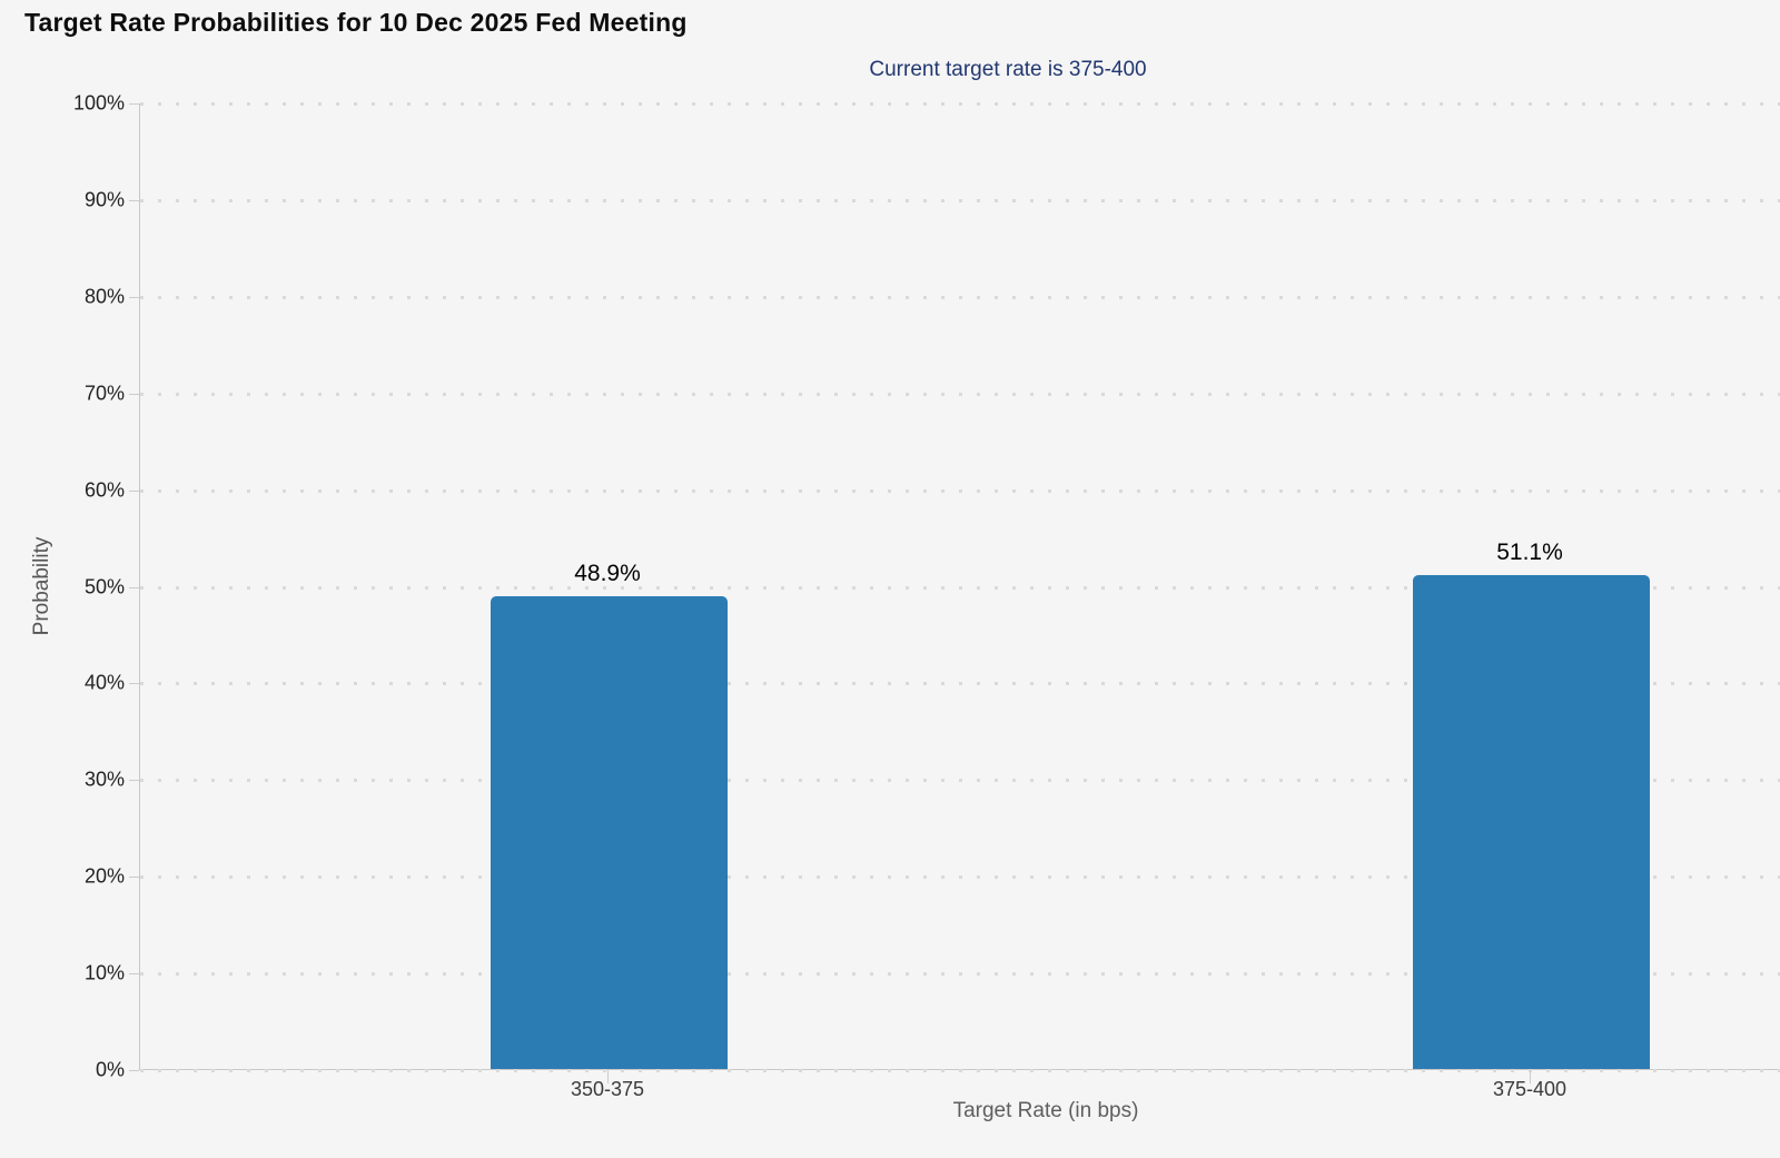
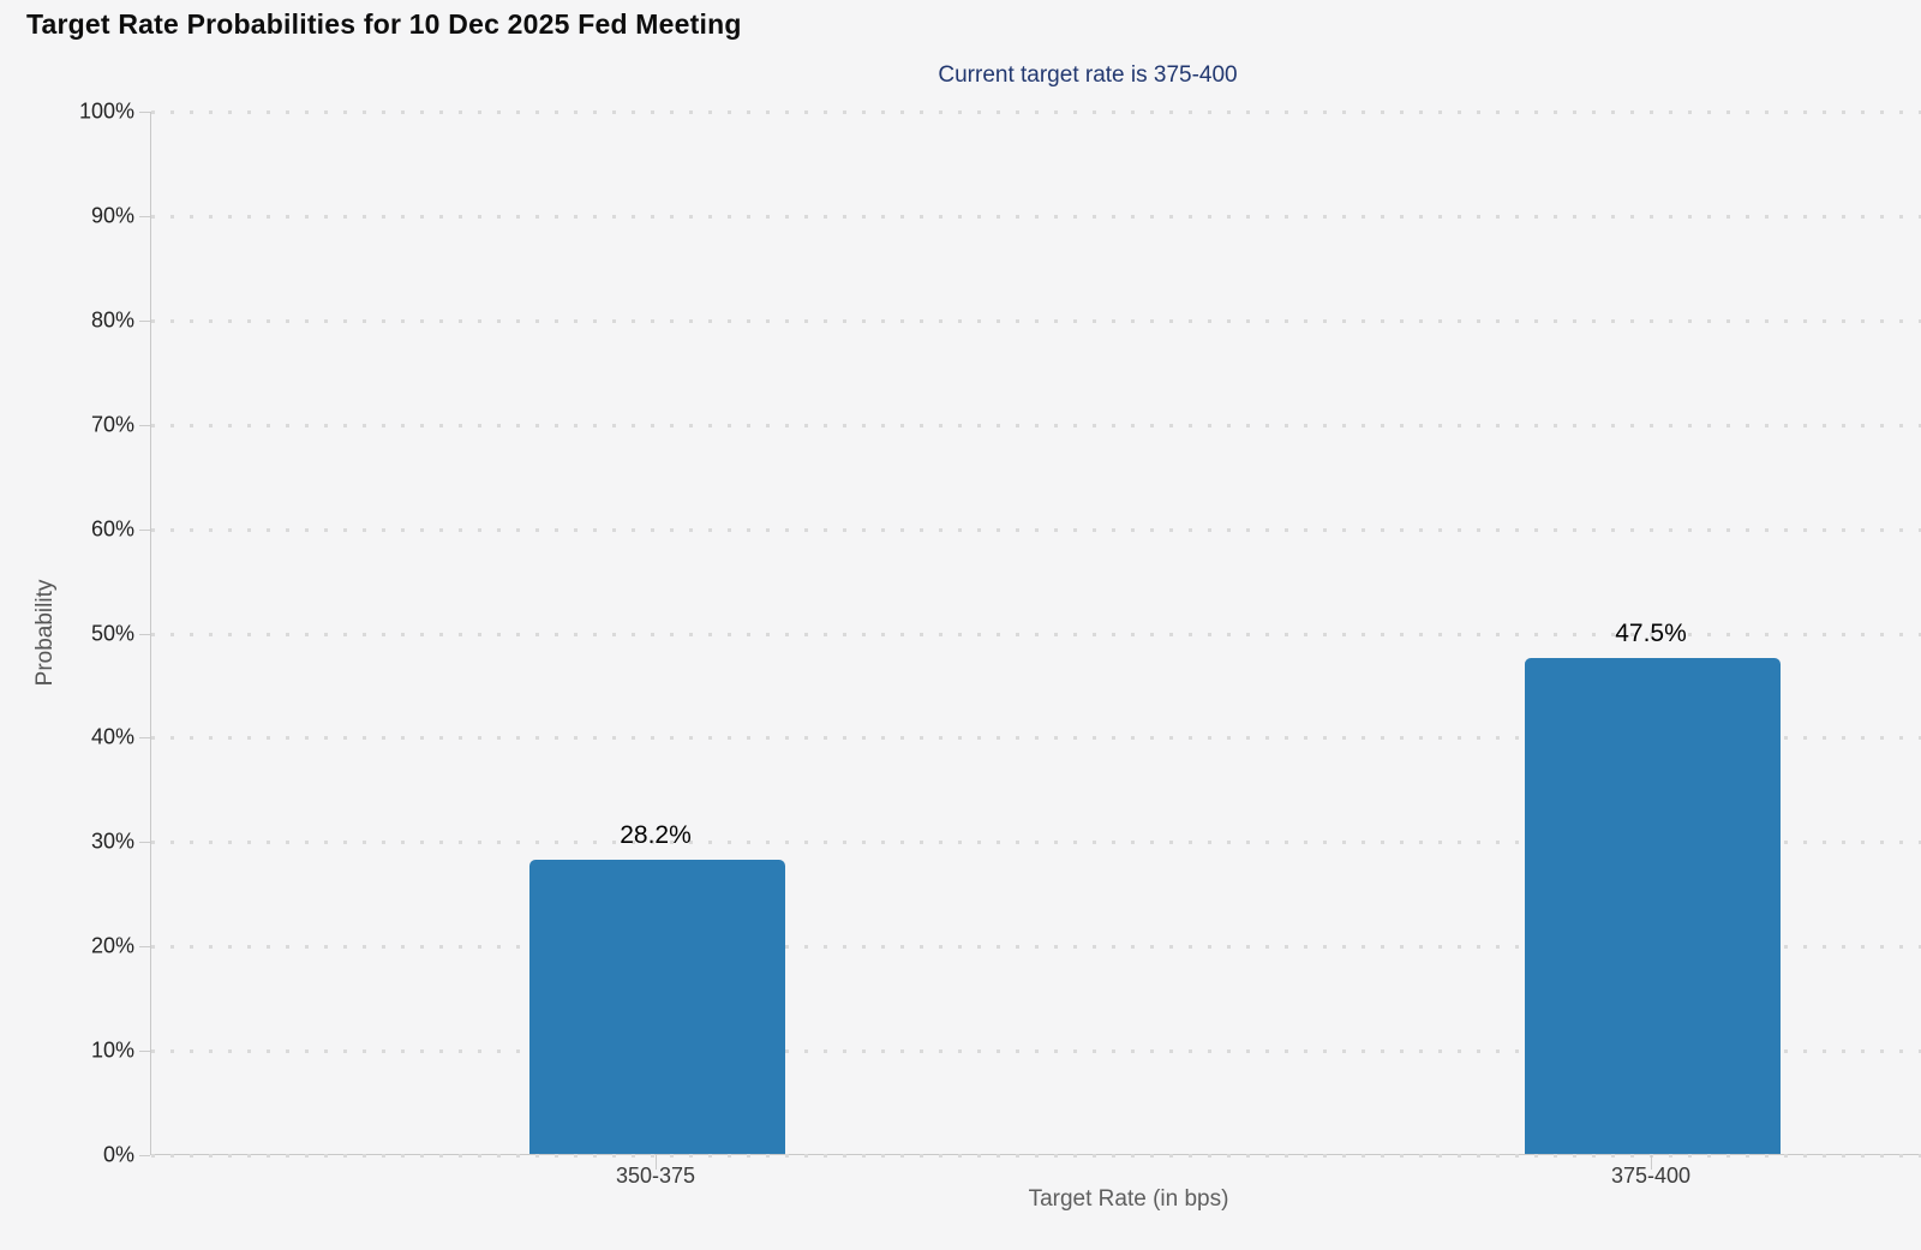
350-375: 48.9% -> 28.2%
375-400: 51.1% -> 47.5%
